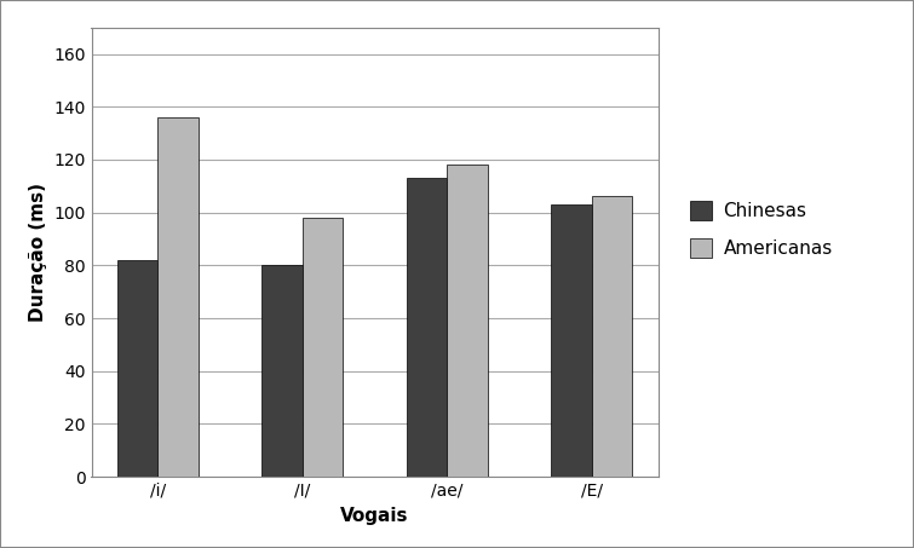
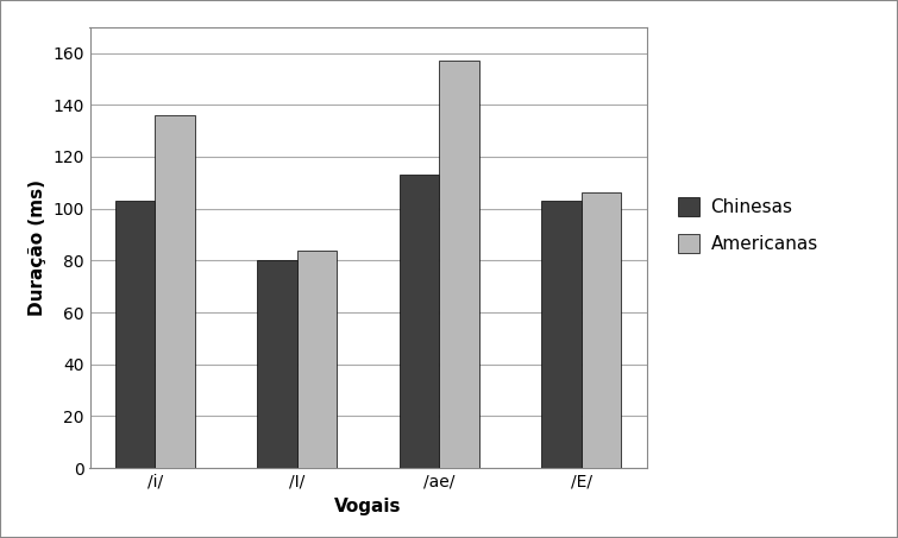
Chinesas//i/: 82 -> 103
Americanas//I/: 98 -> 84
Americanas//ae/: 118 -> 157
